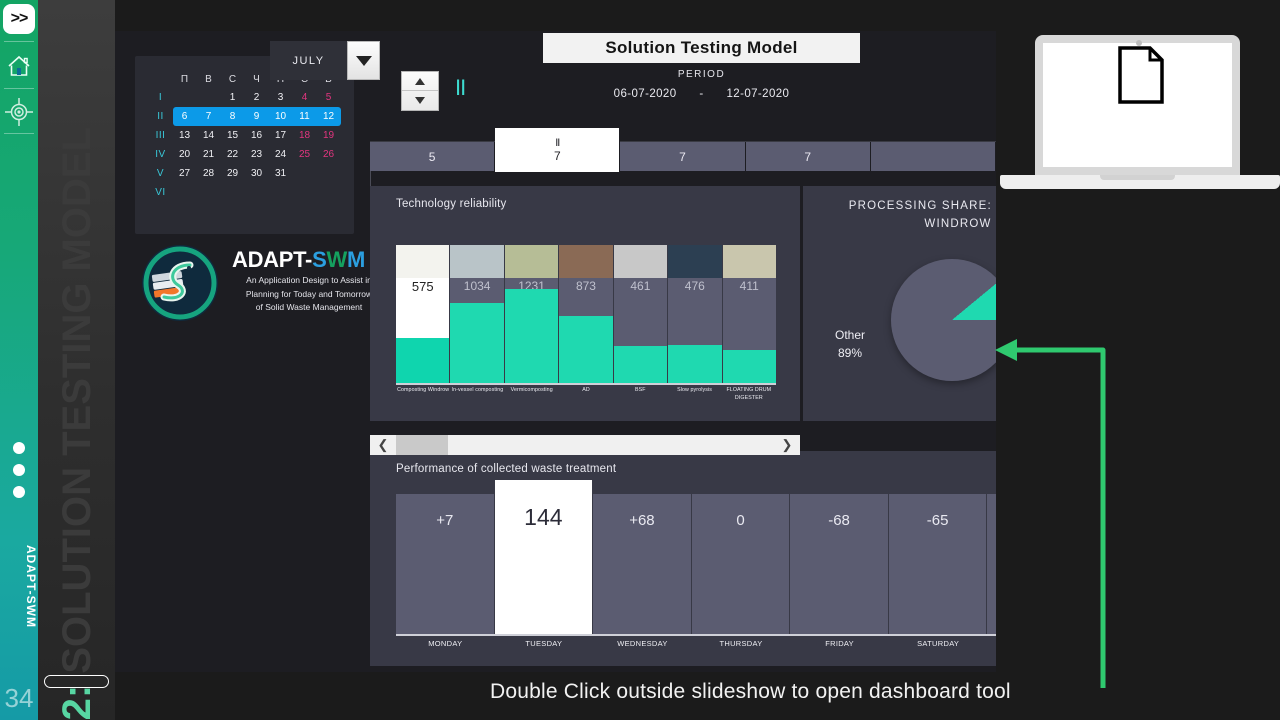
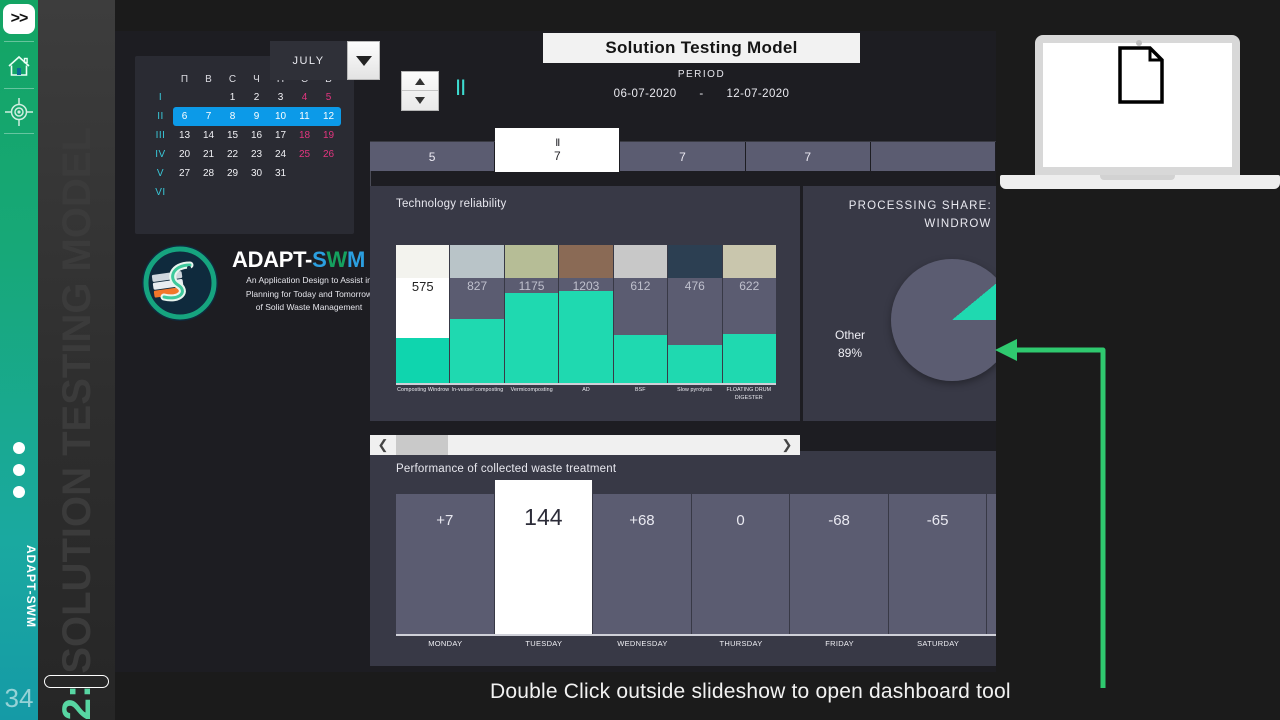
Technology reliability/In-vessel composting: 1034 -> 827
Technology reliability/Vermicomposting: 1231 -> 1175
Technology reliability/AD: 873 -> 1203
Technology reliability/BSF: 461 -> 612
Technology reliability/FLOATING DRUM DIGESTER: 411 -> 622
